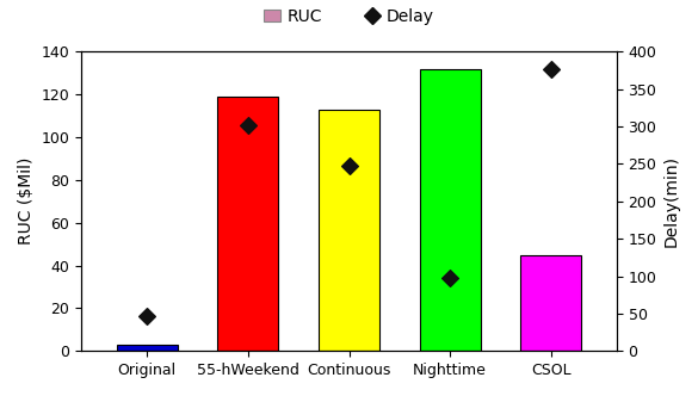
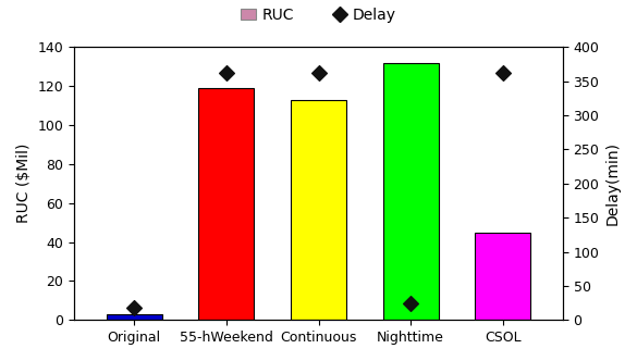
Delay/Original: 46 -> 18
Delay/55-hWeekend: 302 -> 362
Delay/Continuous: 248 -> 362
Delay/Nighttime: 98 -> 25
Delay/CSOL: 376 -> 362
